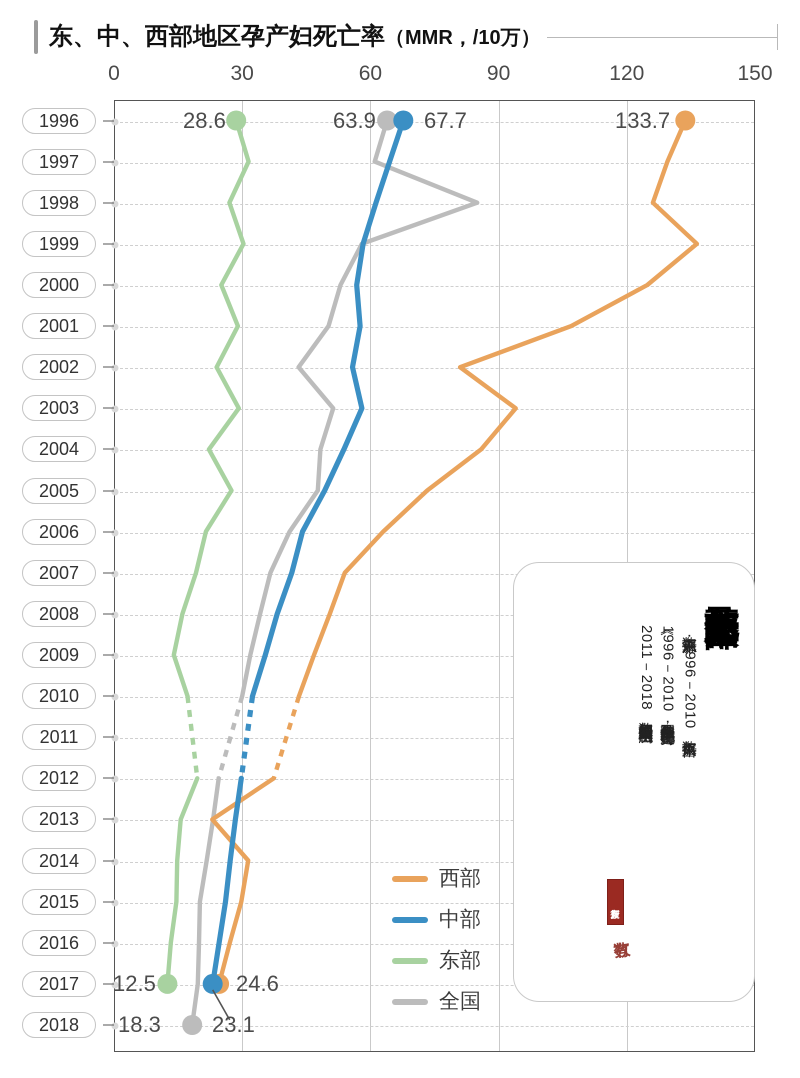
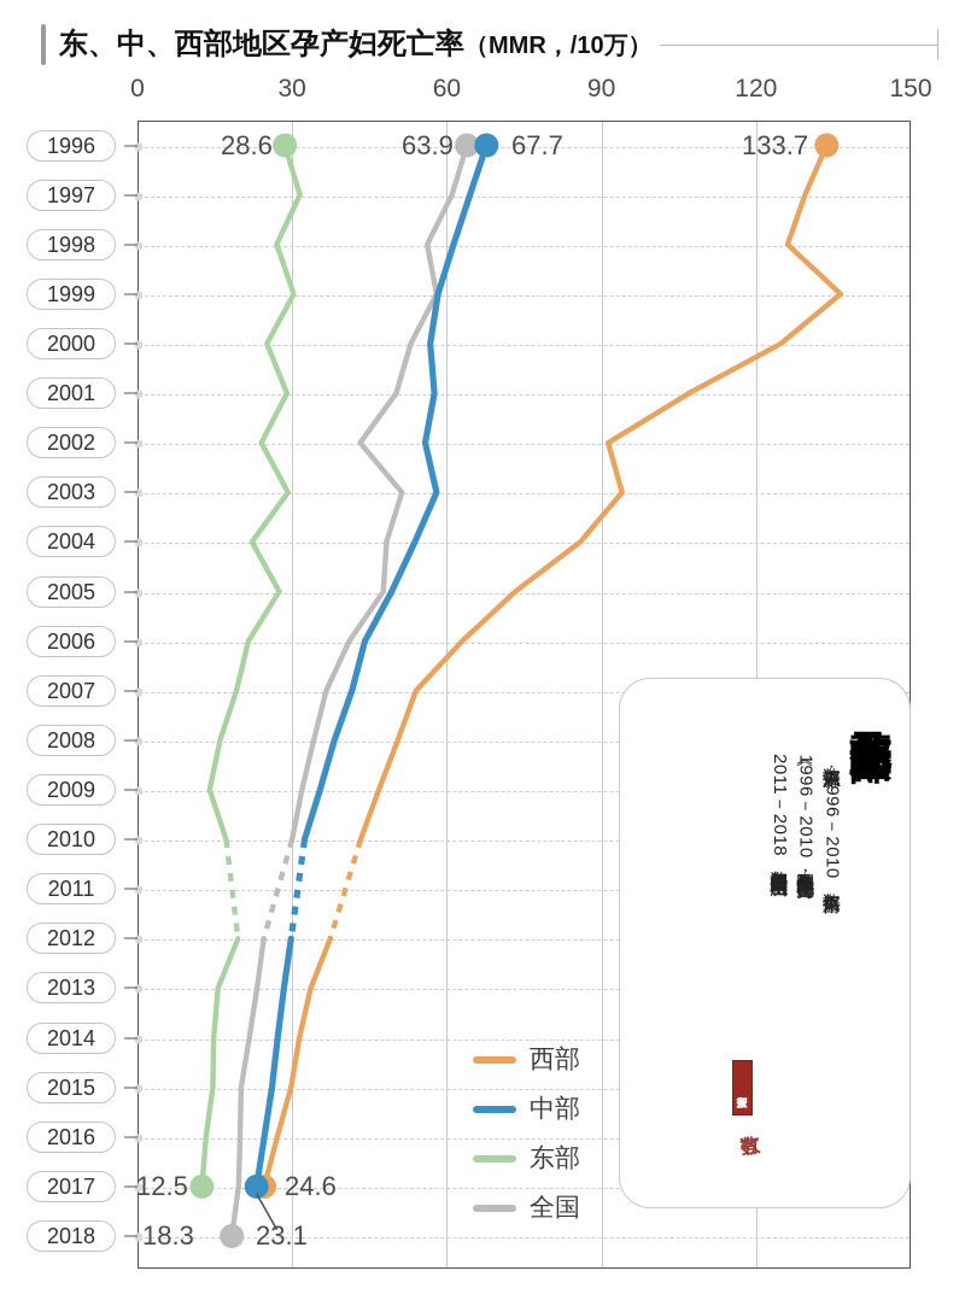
全国/1998: 85 -> 56
西部/2002: 81 -> 91
西部/2013: 23 -> 34
